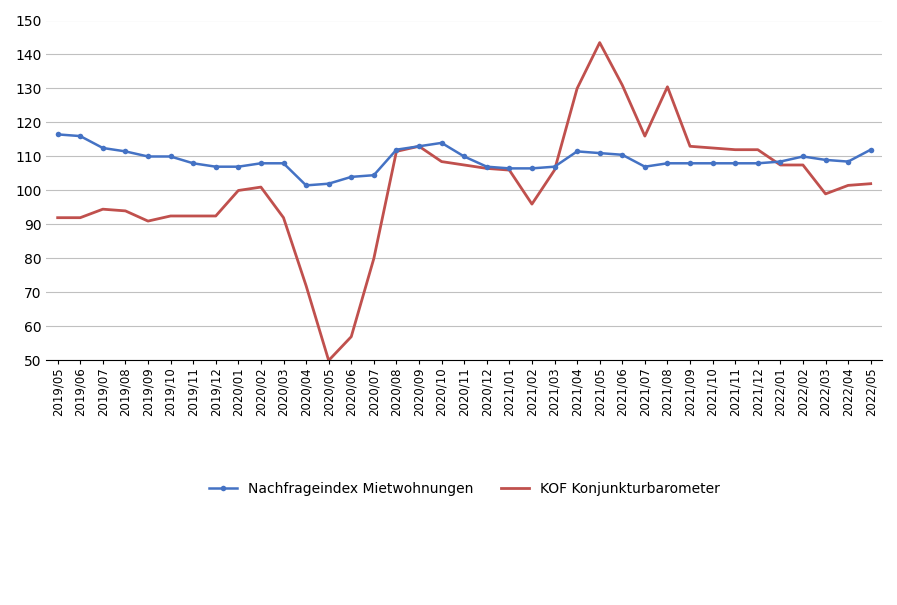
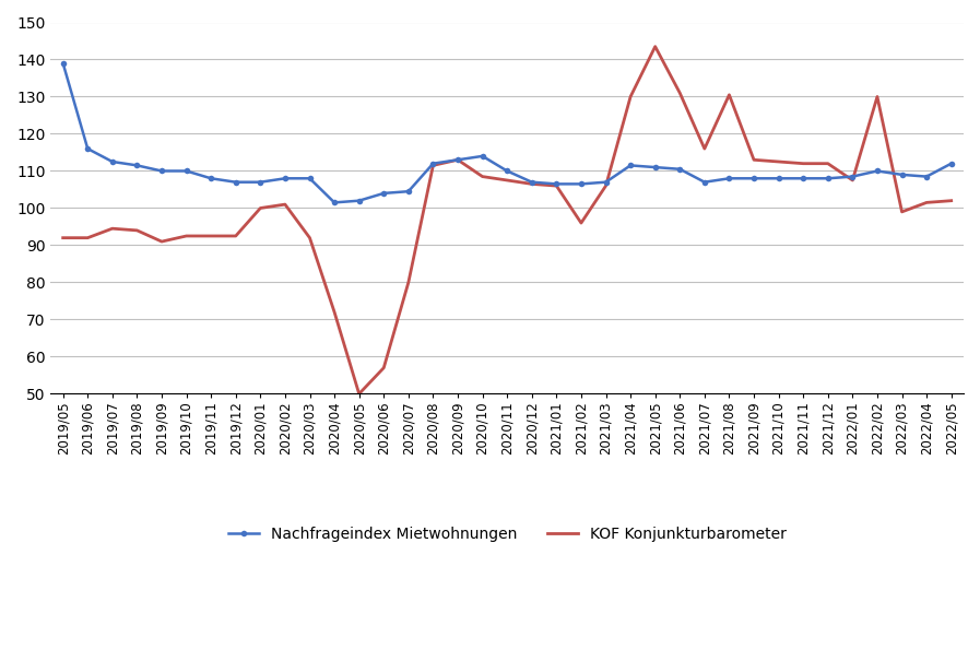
Nachfrageindex Mietwohnungen/2019/05: 116.5 -> 139.0
KOF Konjunkturbarometer/2022/02: 107.5 -> 130.0
